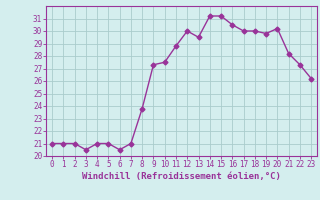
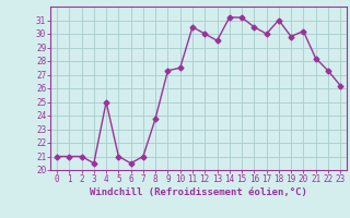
4: 21.0 -> 25.0
11: 28.8 -> 30.5
18: 30.0 -> 31.0
